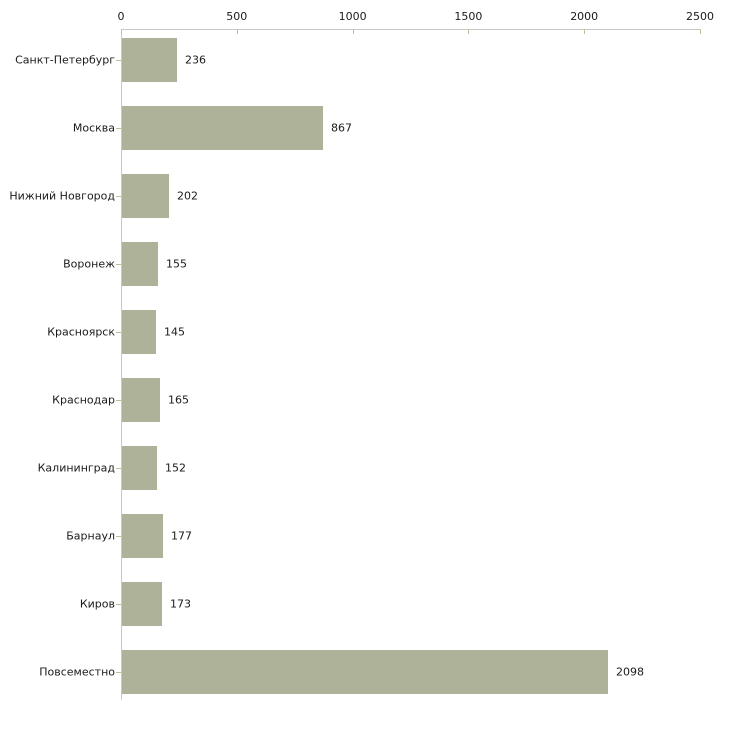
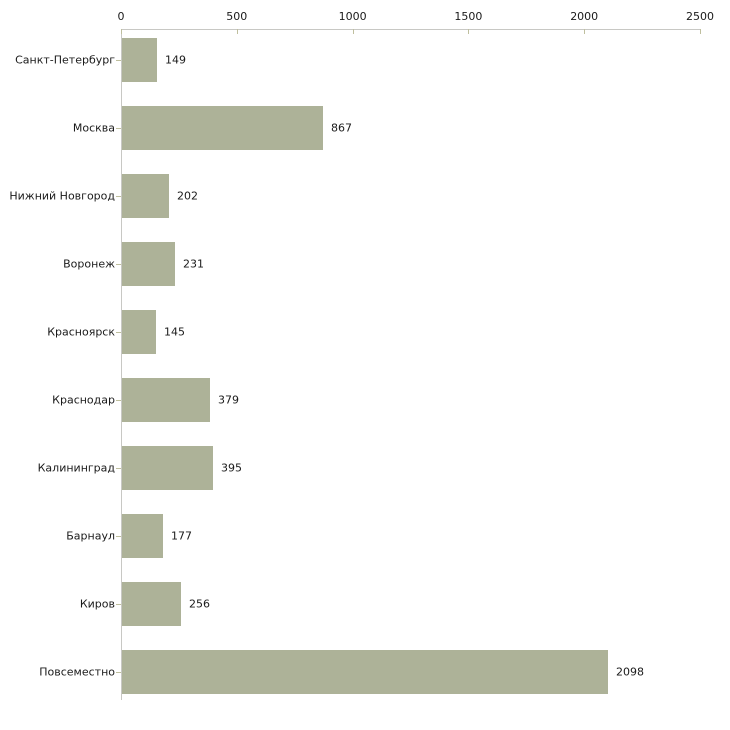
Санкт-Петербург: 236 -> 149
Воронеж: 155 -> 231
Краснодар: 165 -> 379
Калининград: 152 -> 395
Киров: 173 -> 256
